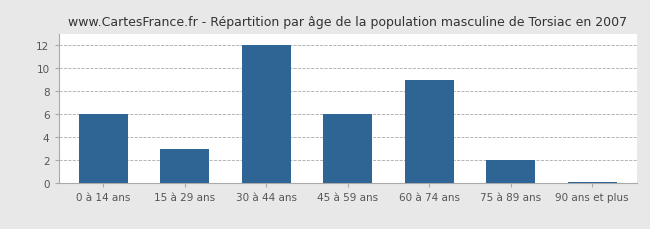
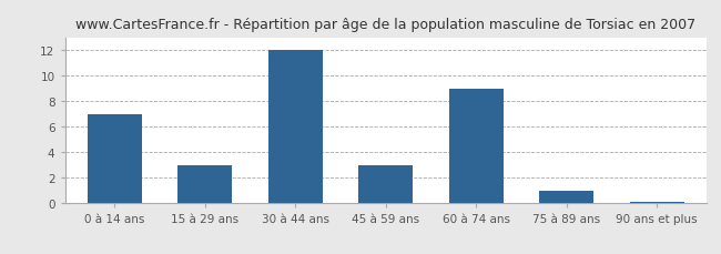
0 à 14 ans: 6.0 -> 7.0
45 à 59 ans: 6.0 -> 3.0
75 à 89 ans: 2.0 -> 1.0
